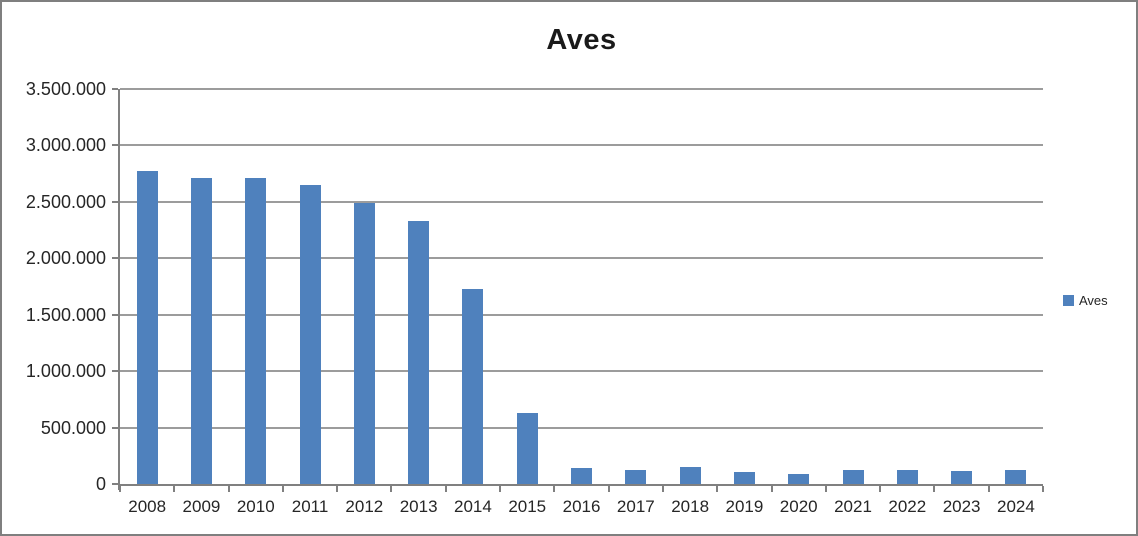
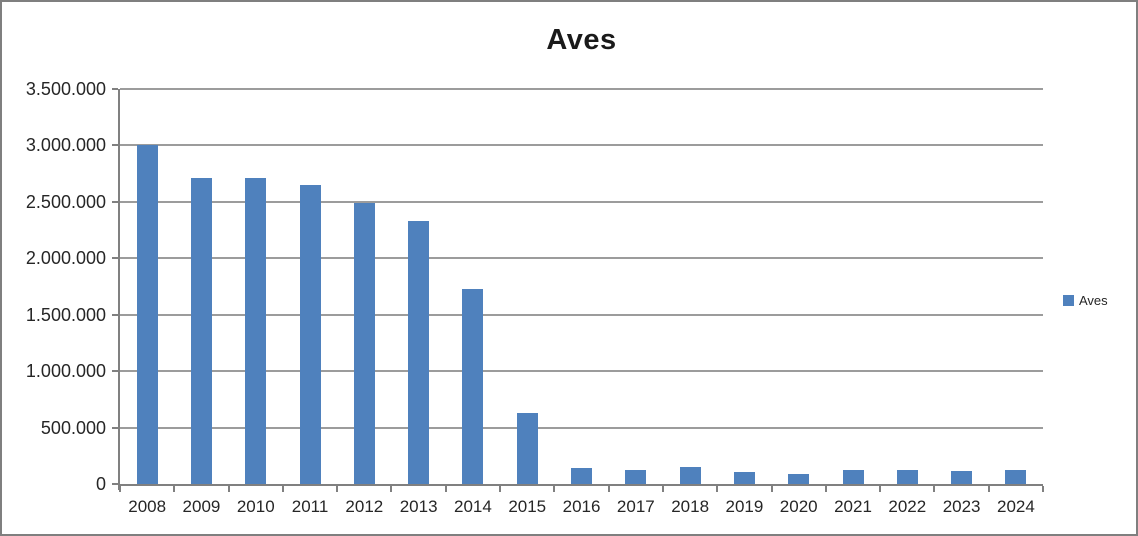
2008: 2770000 -> 3000000
